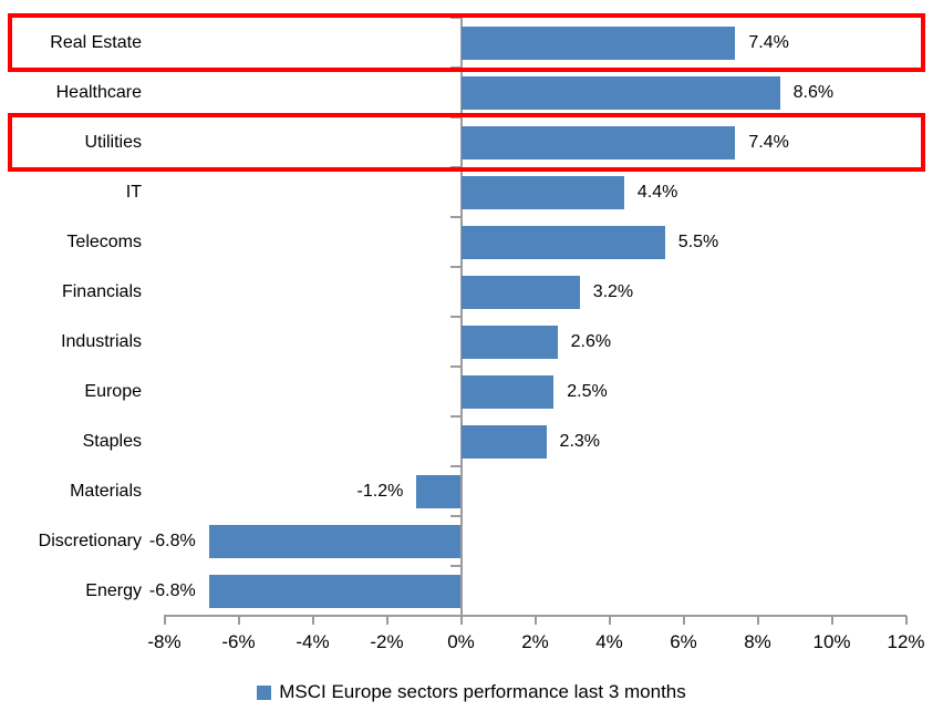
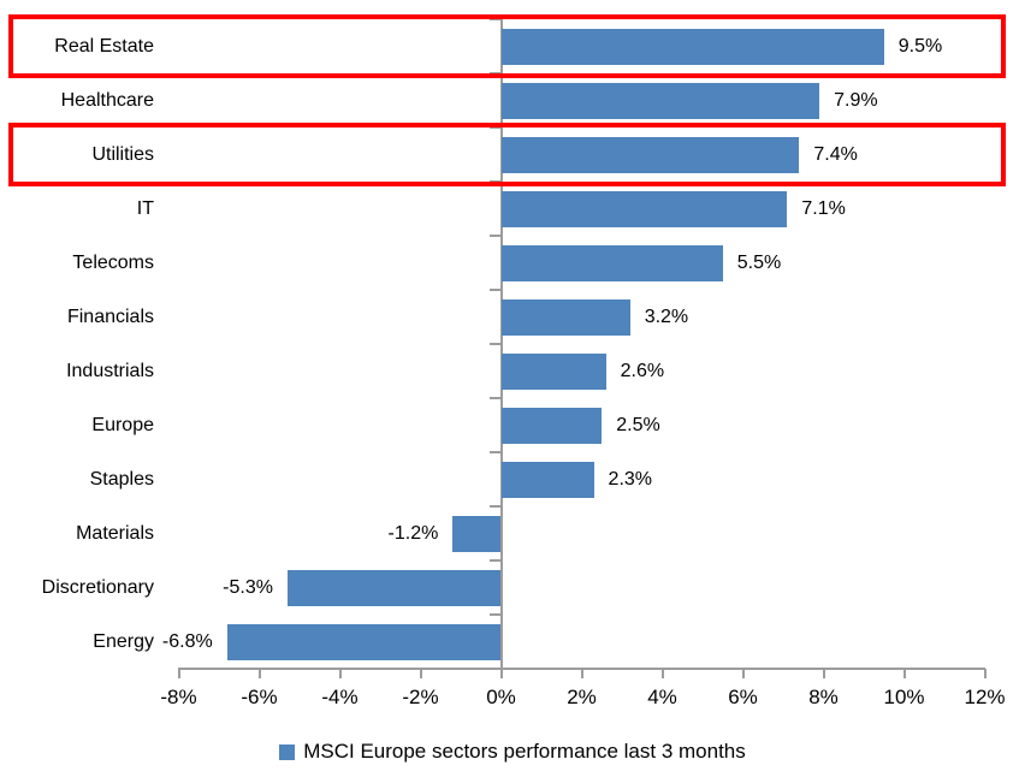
Real Estate: 7.4% -> 9.5%
Healthcare: 8.6% -> 7.9%
IT: 4.4% -> 7.1%
Discretionary: -6.8% -> -5.3%
